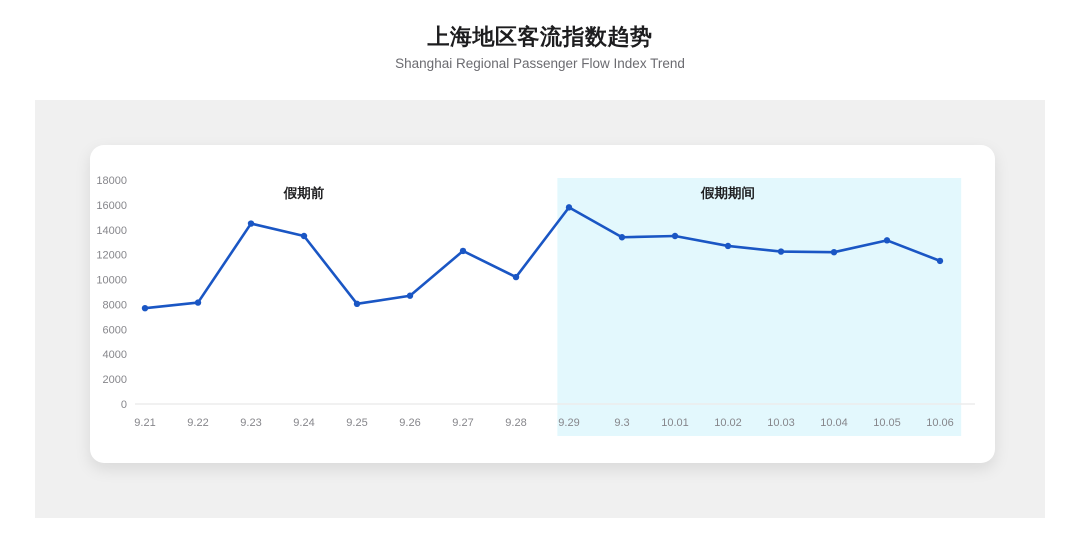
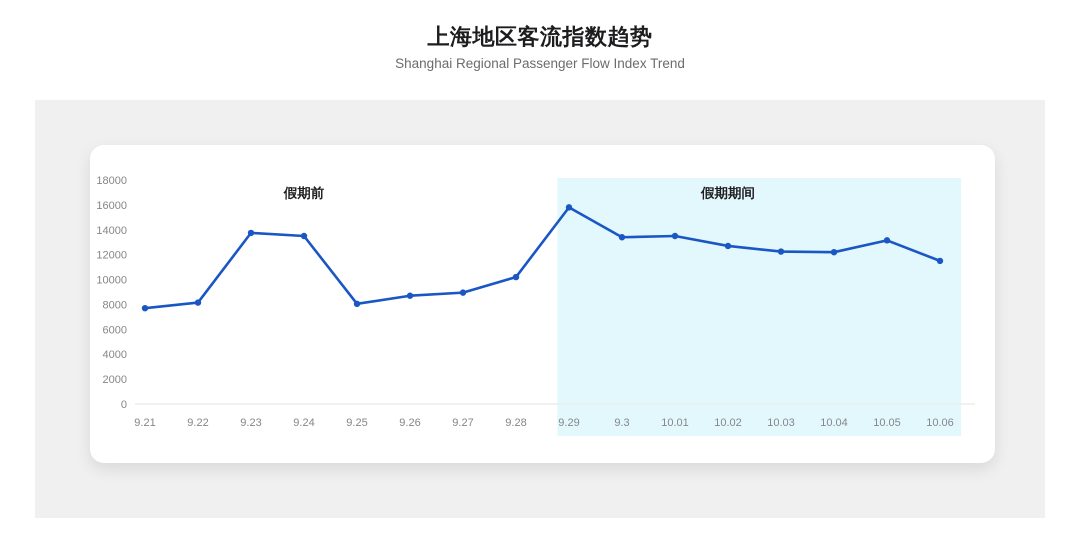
9.23: 14500 -> 13800
9.27: 12300 -> 9000
